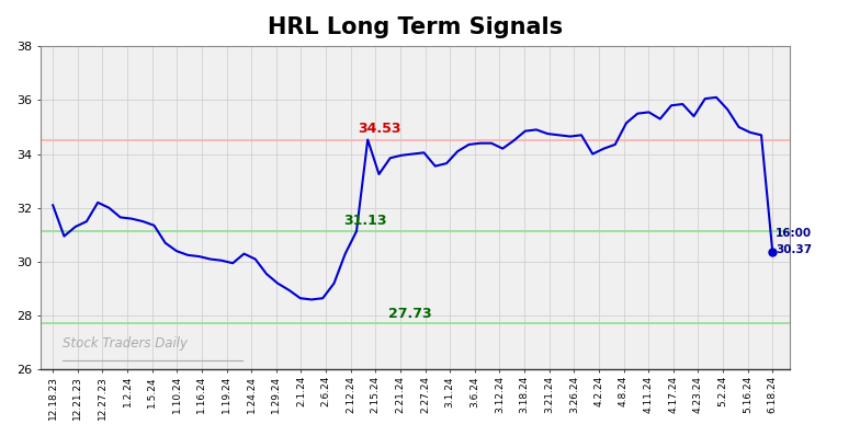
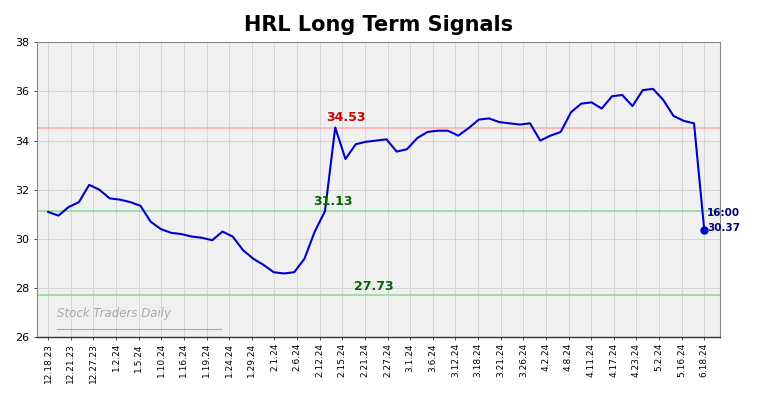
12.18.23: 32.10 -> 31.10
